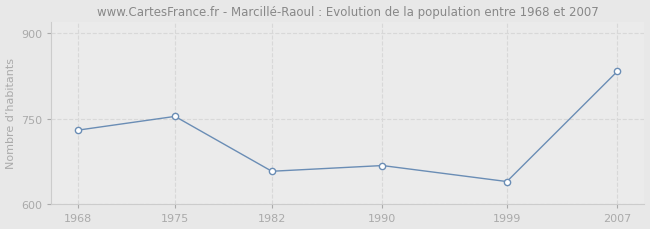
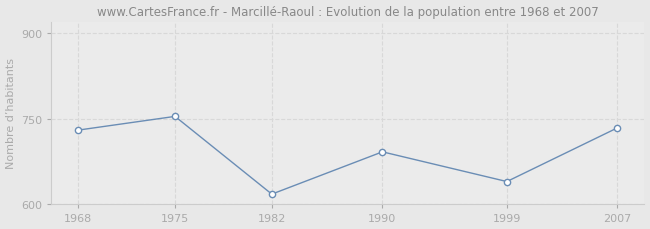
1982: 658 -> 618
1990: 668 -> 692
2007: 833 -> 734
